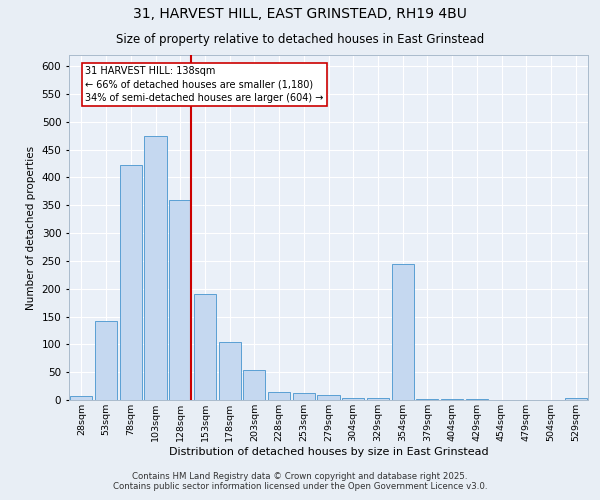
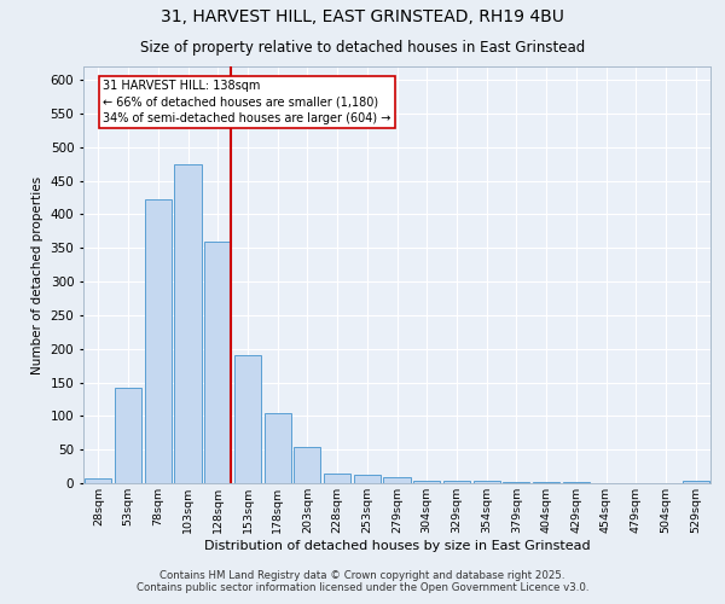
354sqm: 244 -> 3
